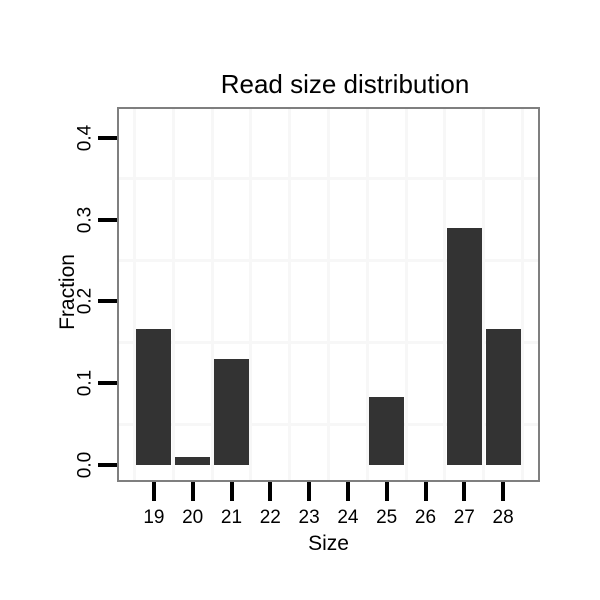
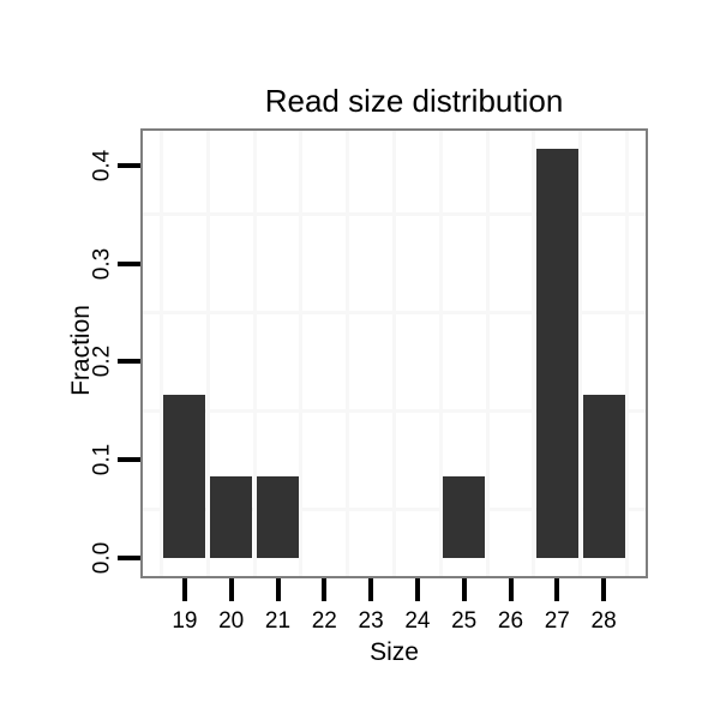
20: 0.01 -> 0.08
21: 0.13 -> 0.08
27: 0.29 -> 0.42
